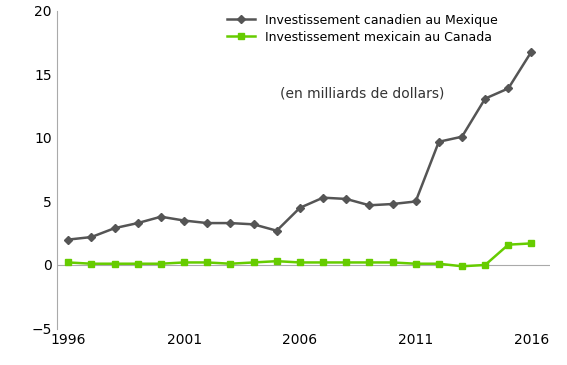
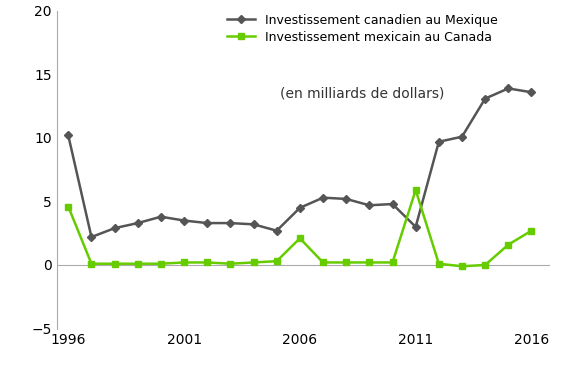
Investissement canadien au Mexique/1996: 2.0 -> 10.2
Investissement mexicain au Canada/1996: 0.2 -> 4.6
Investissement mexicain au Canada/2006: 0.2 -> 2.1
Investissement canadien au Mexique/2011: 5.0 -> 3.0
Investissement mexicain au Canada/2011: 0.1 -> 5.9
Investissement canadien au Mexique/2016: 16.8 -> 13.6
Investissement mexicain au Canada/2016: 1.7 -> 2.7
